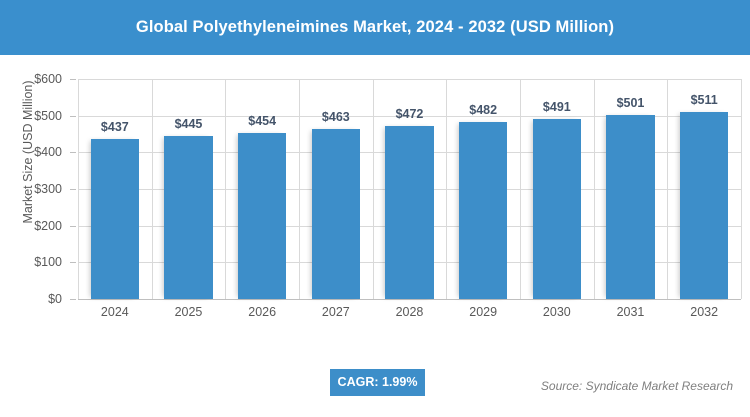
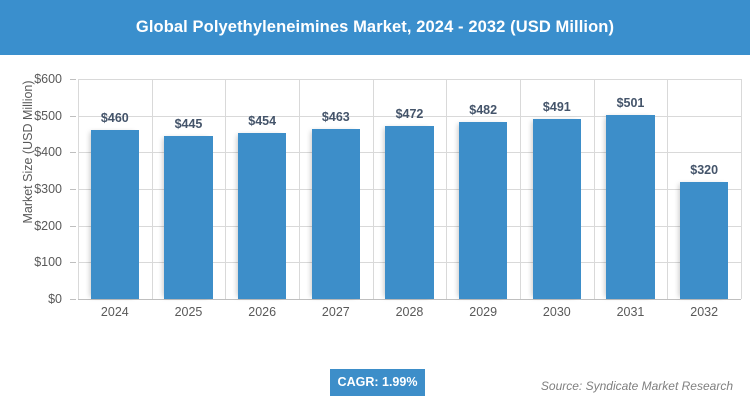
2024: $437 -> $460
2032: $511 -> $320
